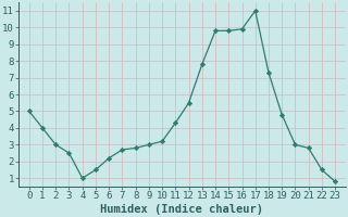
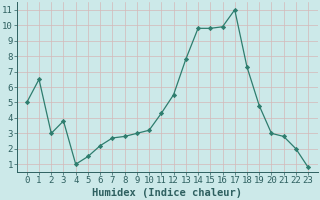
1: 4.0 -> 6.5
3: 2.5 -> 3.8
22: 1.5 -> 2.0
